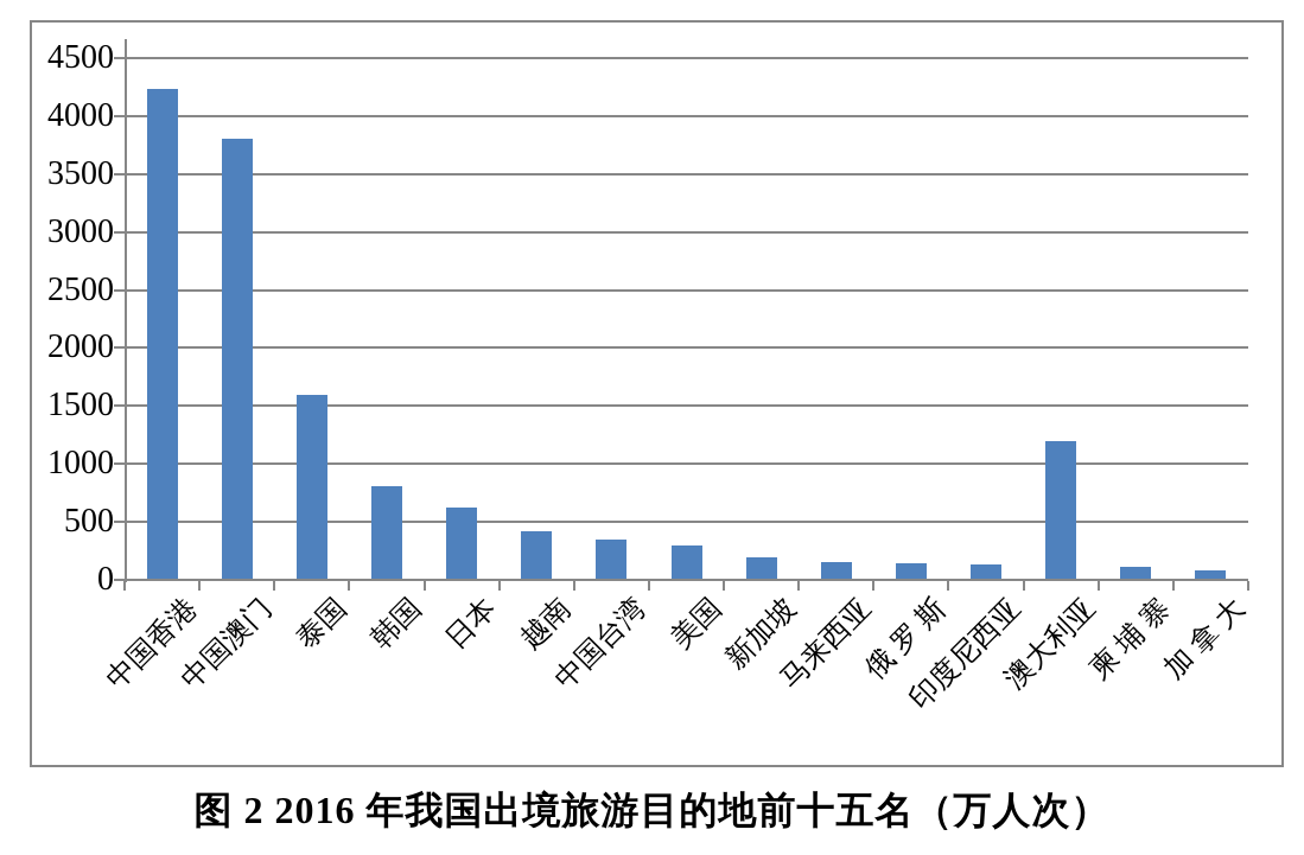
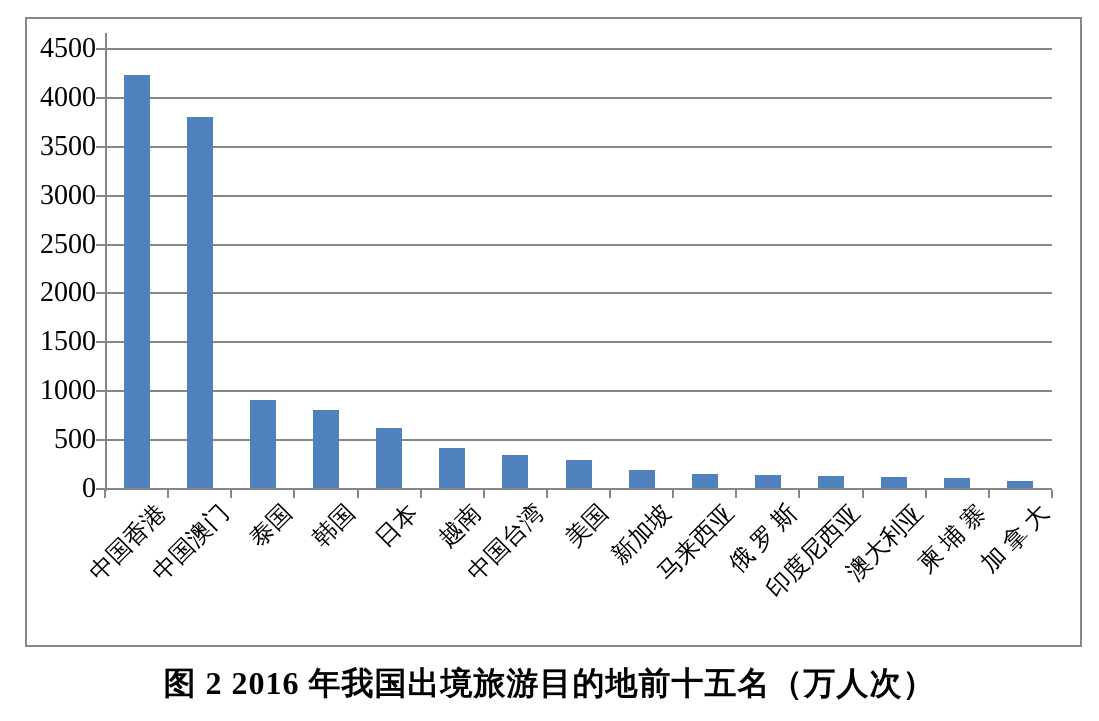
泰国: 1600 -> 900
澳大利亚: 1200 -> 100
